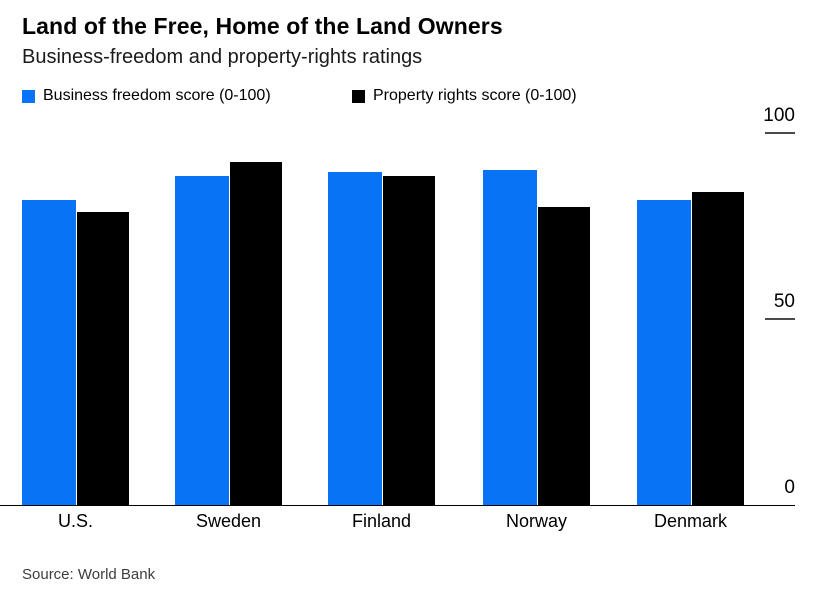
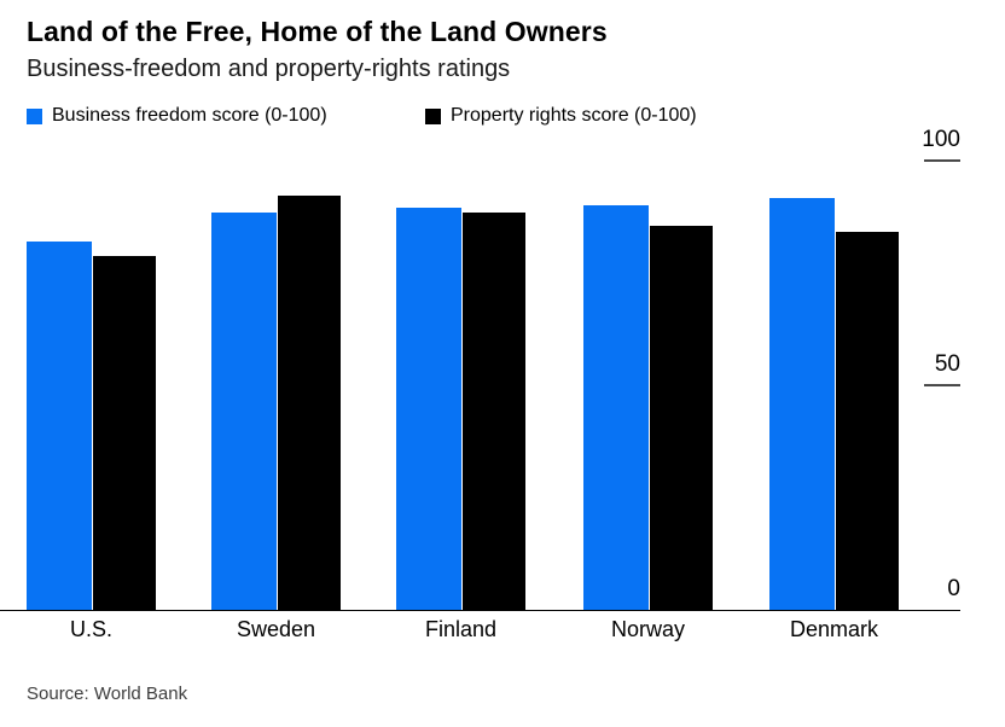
Property rights score (0-100)/Norway: 80 -> 86
Business freedom score (0-100)/Denmark: 82 -> 92
